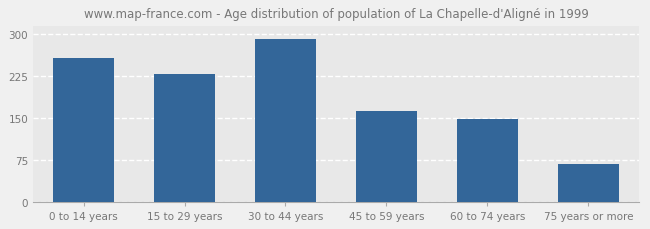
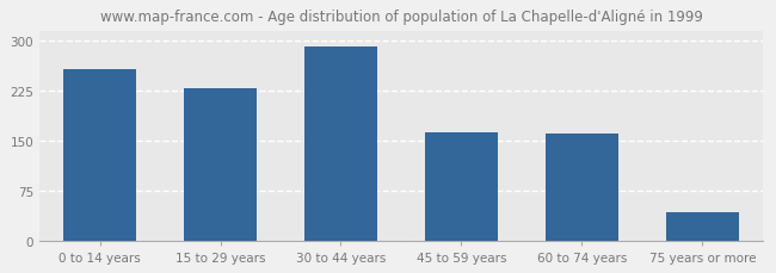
60 to 74 years: 148 -> 160
75 years or more: 68 -> 42
